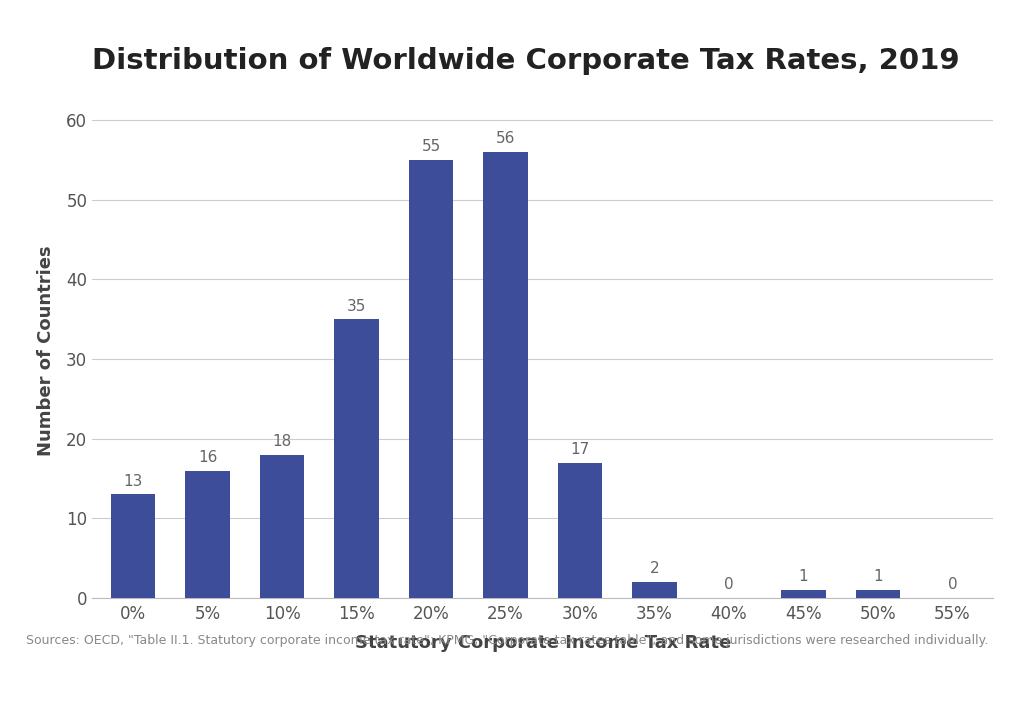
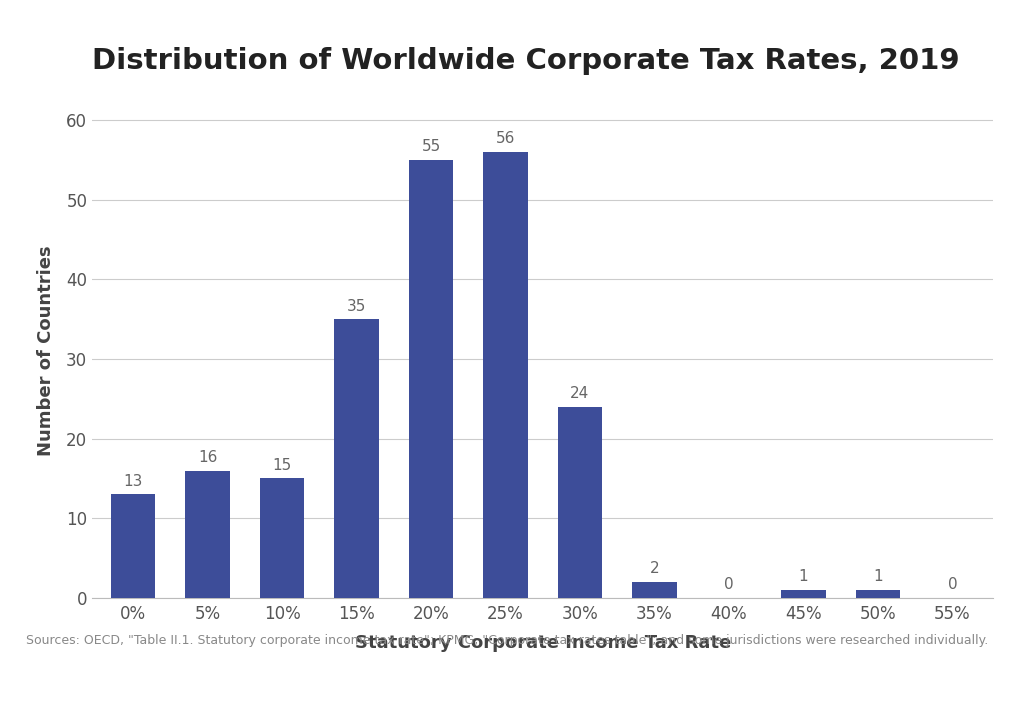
10%: 18 -> 15
30%: 17 -> 24
